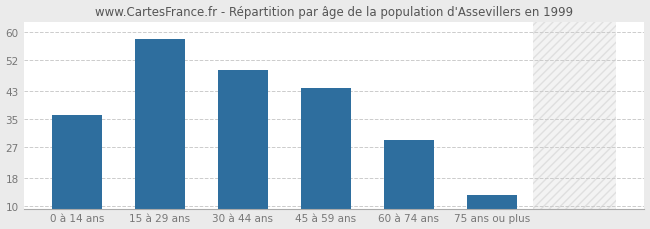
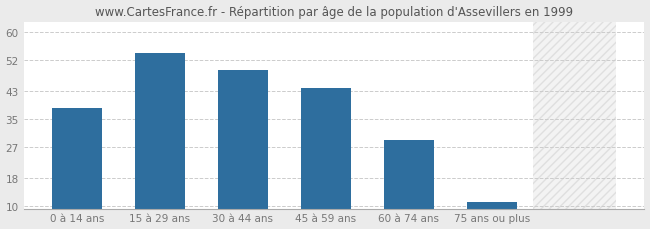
0 à 14 ans: 36 -> 38
15 à 29 ans: 58 -> 54
75 ans ou plus: 13 -> 11
